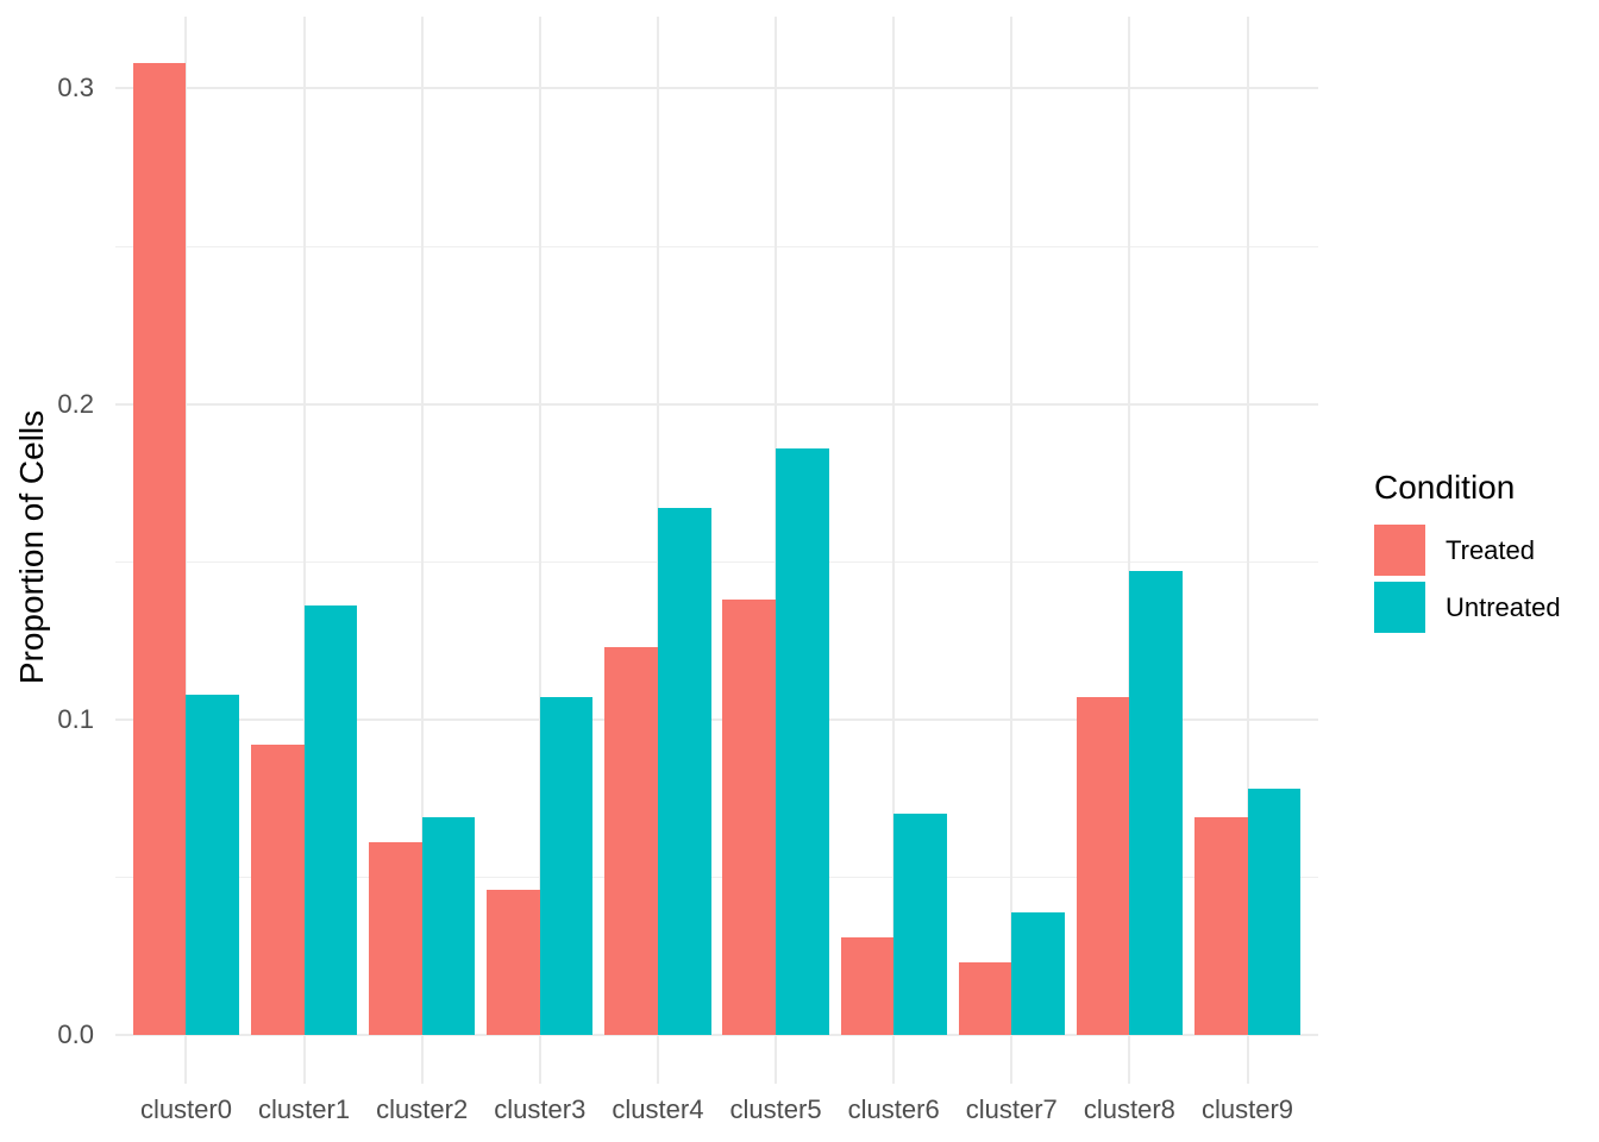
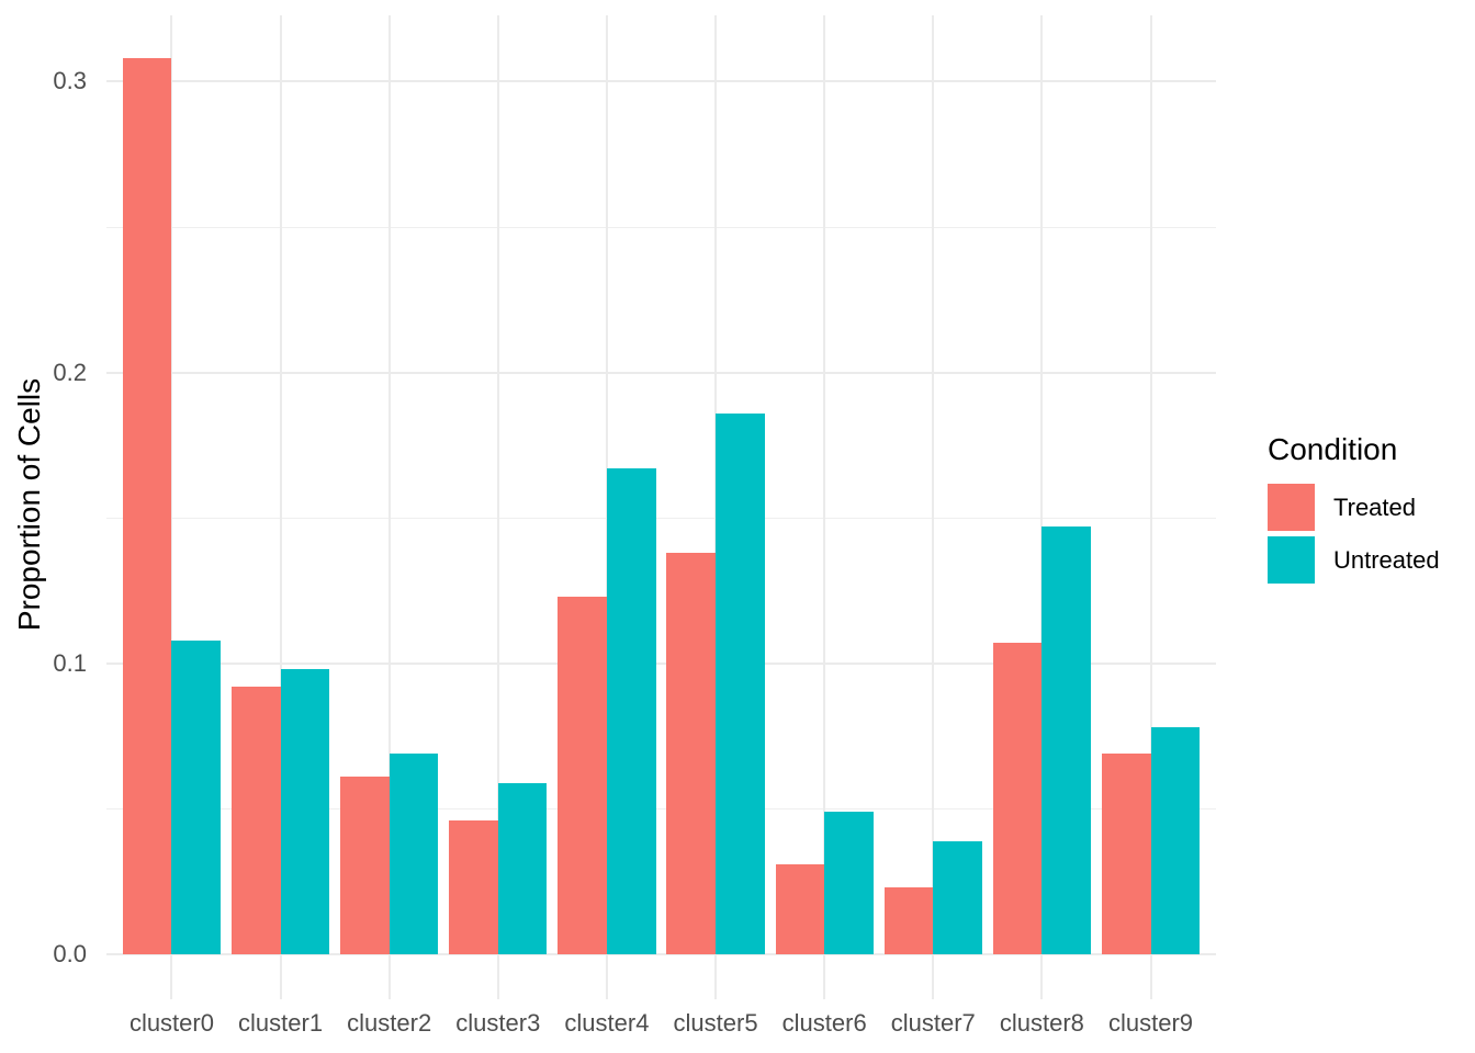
Untreated/cluster1: 0.136 -> 0.098
Untreated/cluster3: 0.107 -> 0.059
Untreated/cluster6: 0.070 -> 0.049
